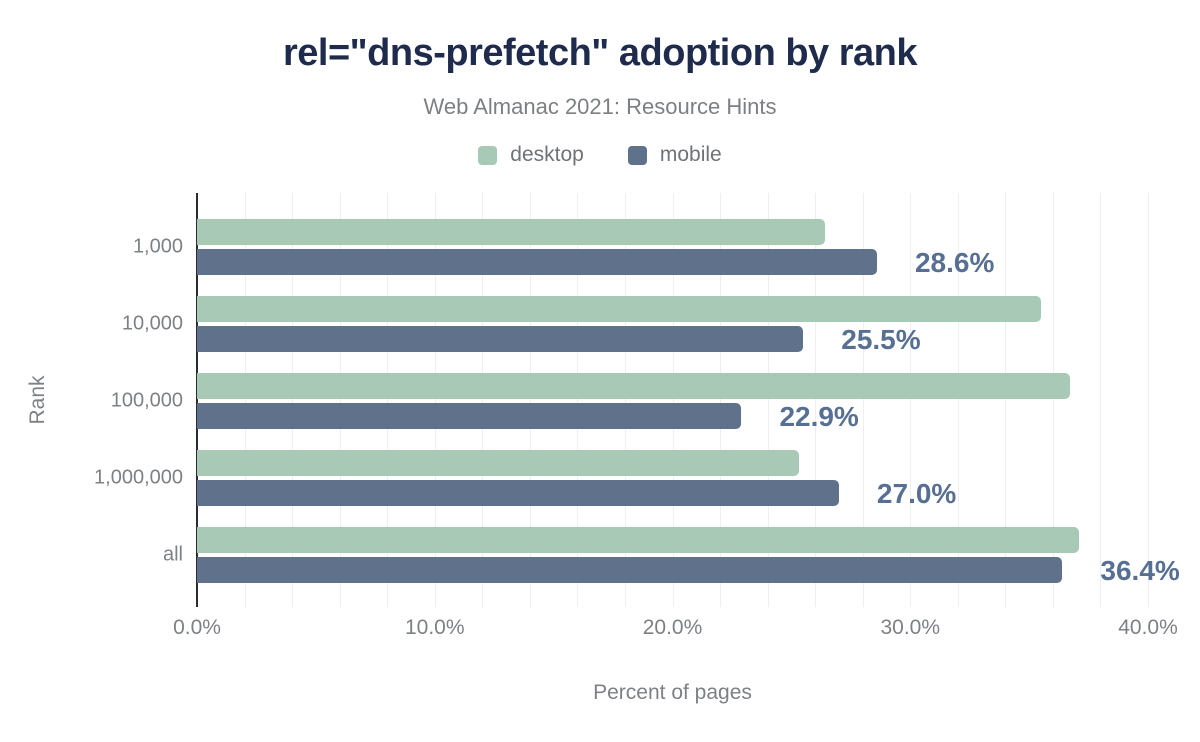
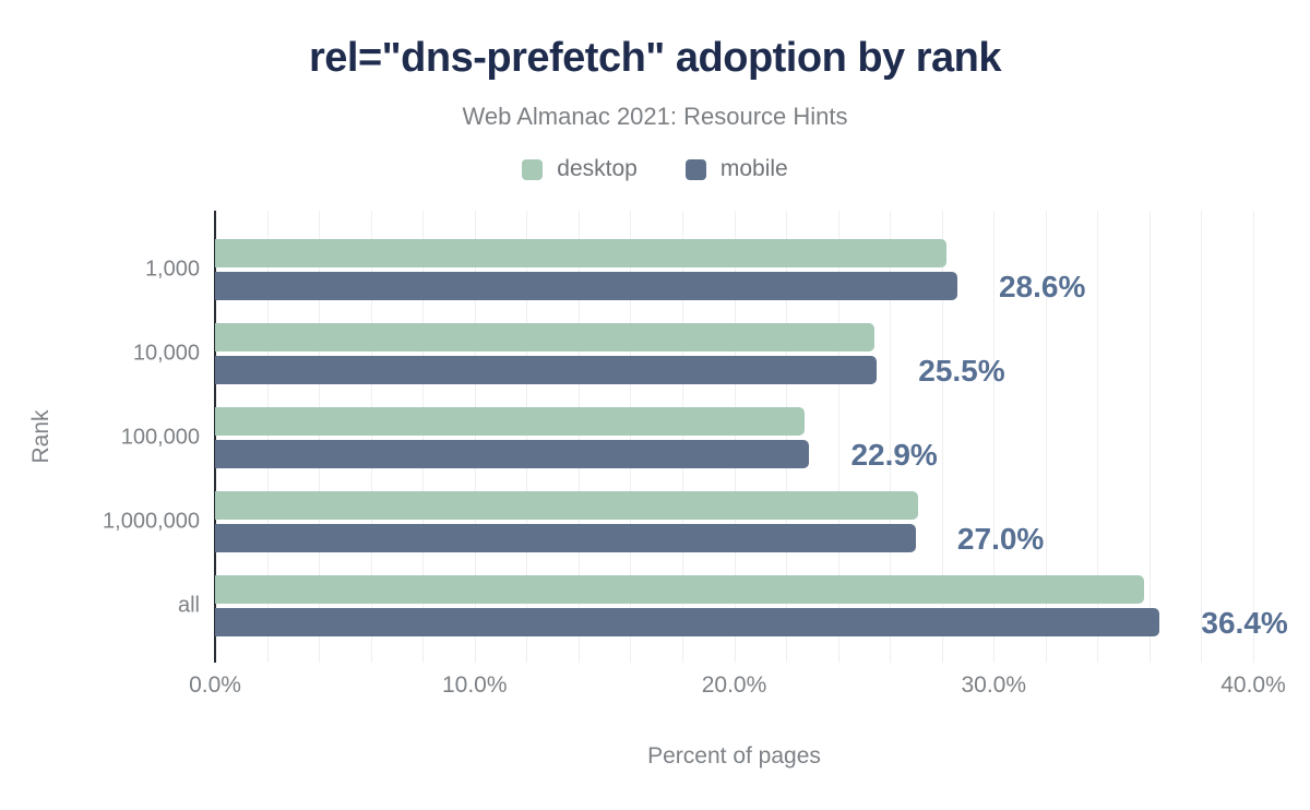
desktop/1,000: 26.4% -> 28.2%
desktop/10,000: 35.5% -> 25.4%
desktop/100,000: 36.7% -> 22.7%
desktop/1,000,000: 25.3% -> 27.1%
desktop/all: 37.1% -> 35.8%
